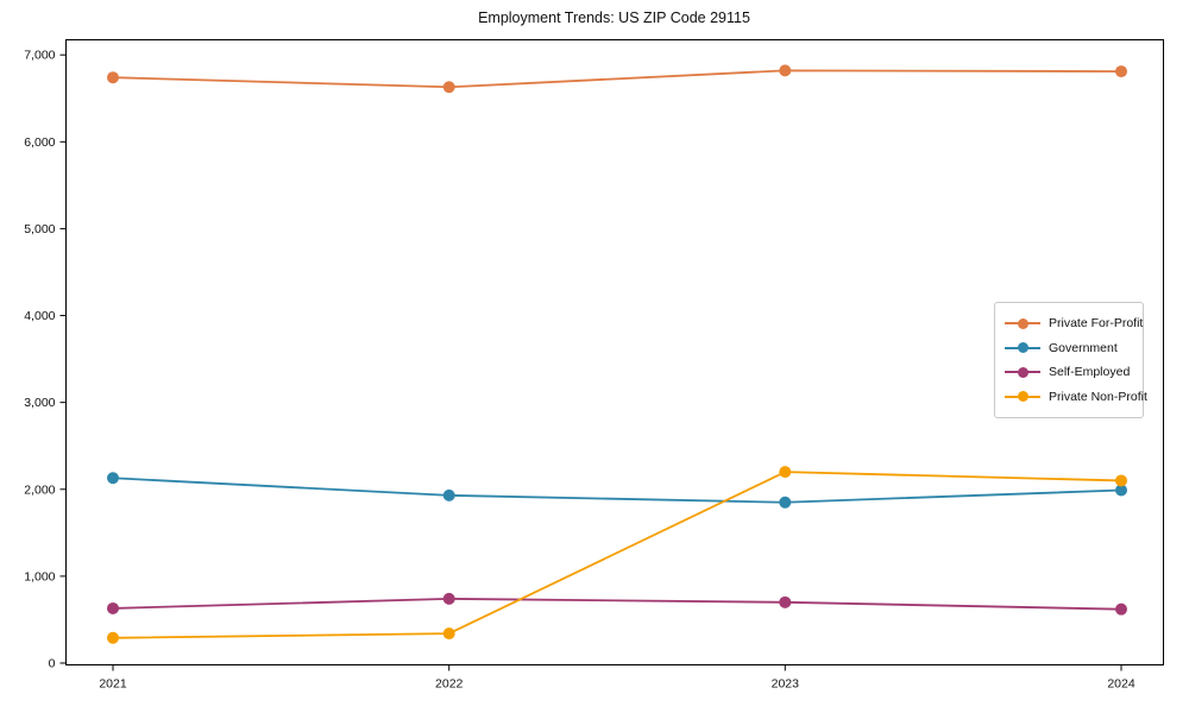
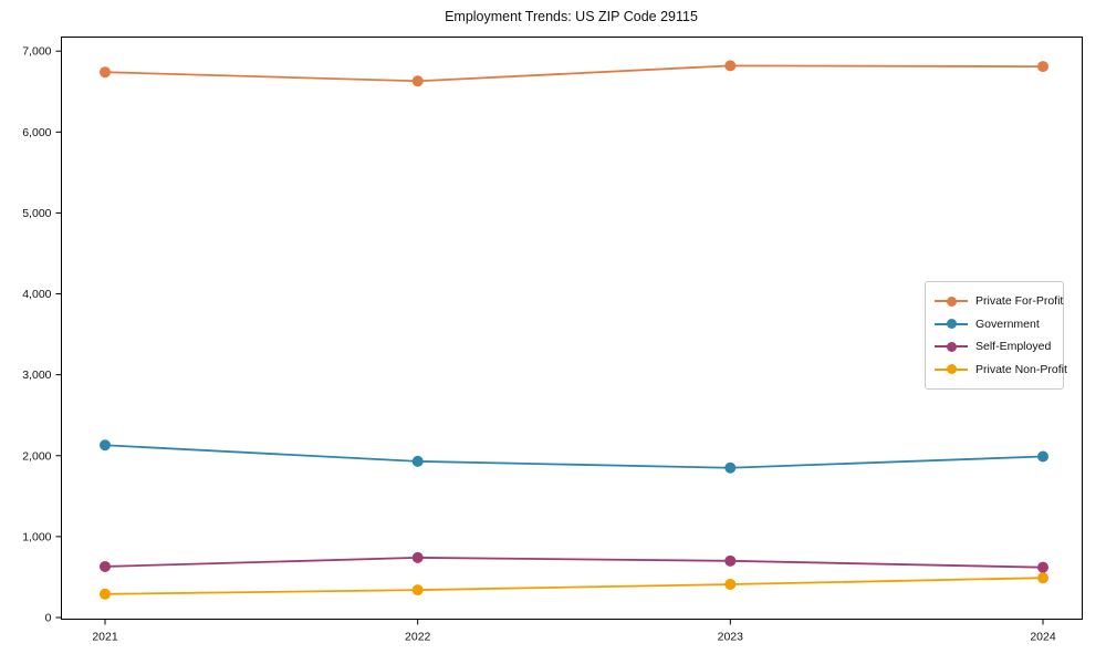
Private Non-Profit/2023: 2200 -> 400
Private Non-Profit/2024: 2100 -> 500
